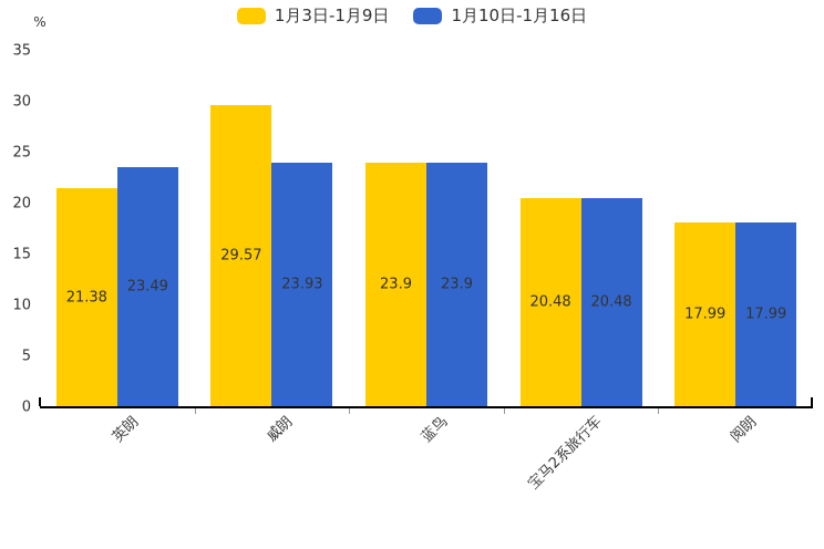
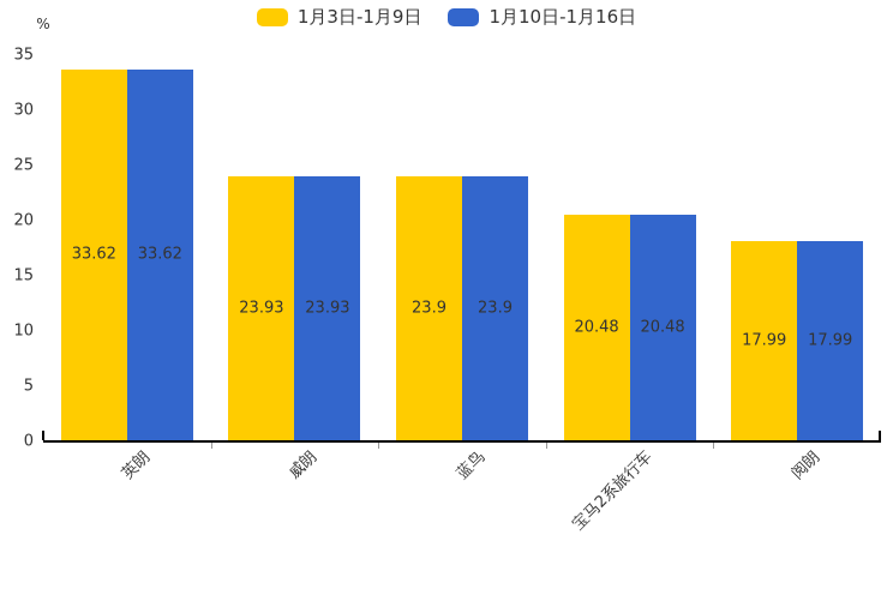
1月3日-1月9日/英朗: 21.38 -> 33.62
1月10日-1月16日/英朗: 23.49 -> 33.62
1月3日-1月9日/威朗: 29.57 -> 23.93
